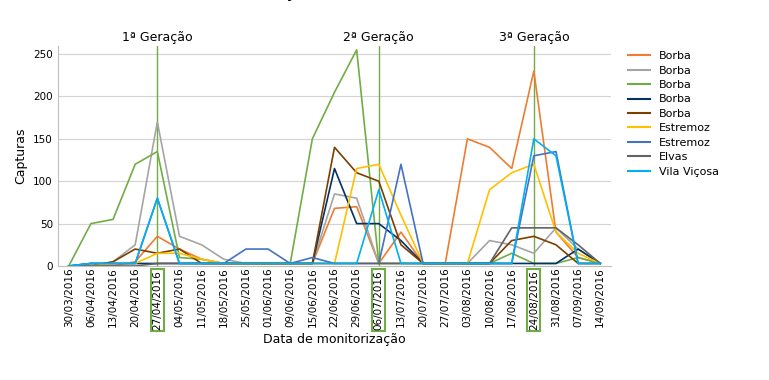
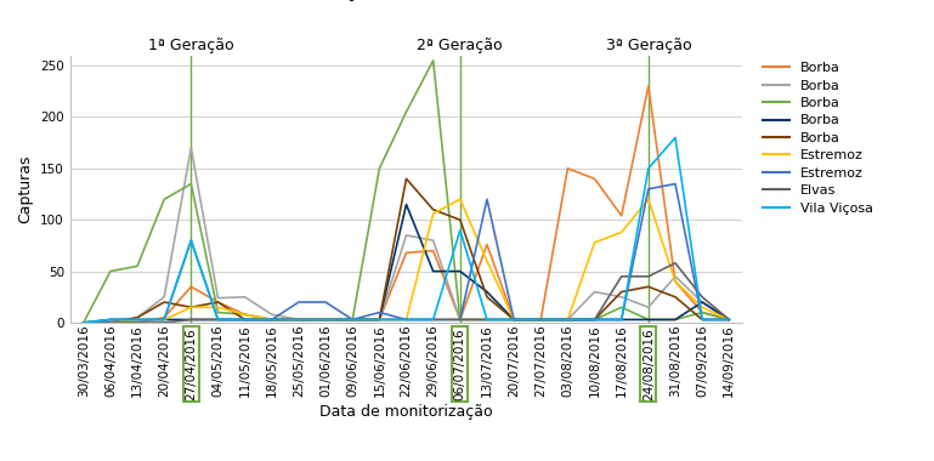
Borba/04/05/2016: 35 -> 24
Estremoz/29/06/2016: 115 -> 106
Borba/13/07/2016: 40 -> 76
Estremoz/10/08/2016: 90 -> 78
Borba/17/08/2016: 115 -> 104
Estremoz/17/08/2016: 110 -> 88
Elvas/31/08/2016: 45 -> 58
Vila Viçosa/31/08/2016: 130 -> 180
